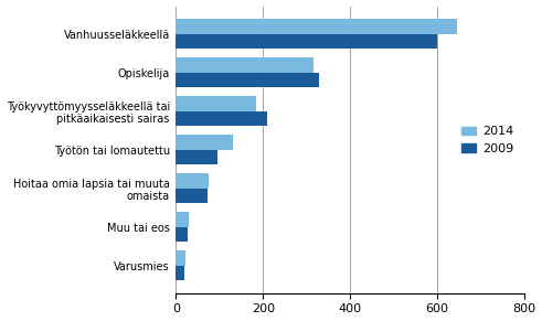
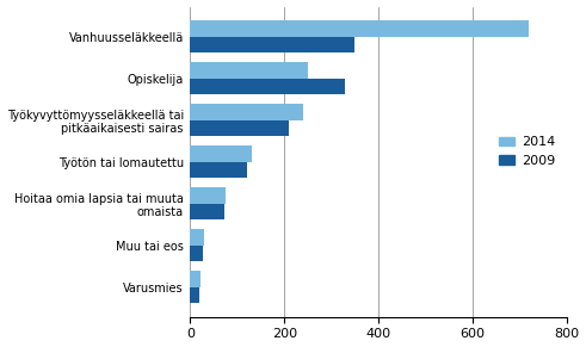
2014/Vanhuusseläkkeellä: 645 -> 720
2009/Vanhuusseläkkeellä: 600 -> 350
2014/Opiskelija: 315 -> 250
2014/Työkyvyttömyysseläkkeellä tai pitkäaikaisesti sairas: 185 -> 240
2009/Työtön tai lomautettu: 95 -> 120
